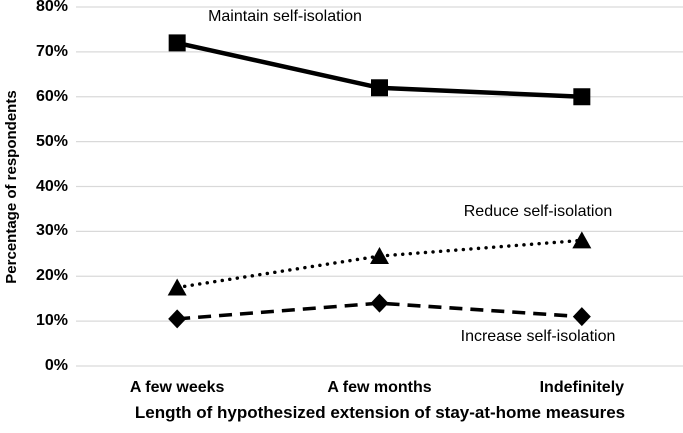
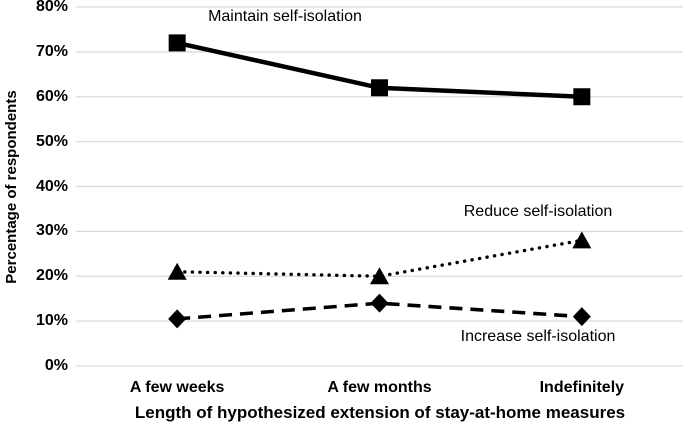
Reduce self-isolation/A few weeks: 18% -> 21%
Reduce self-isolation/A few months: 24% -> 20%
